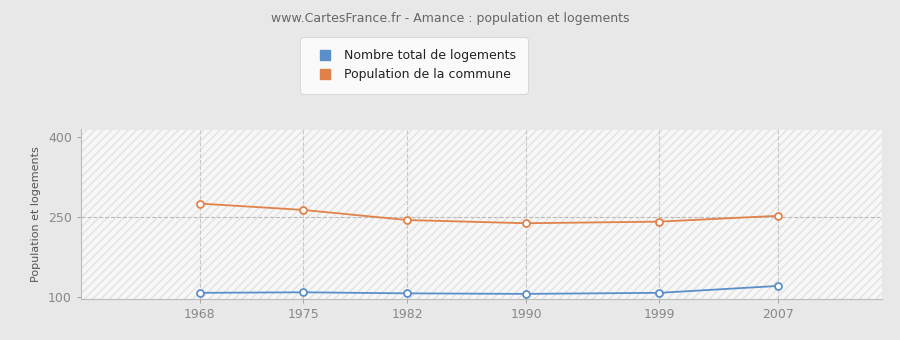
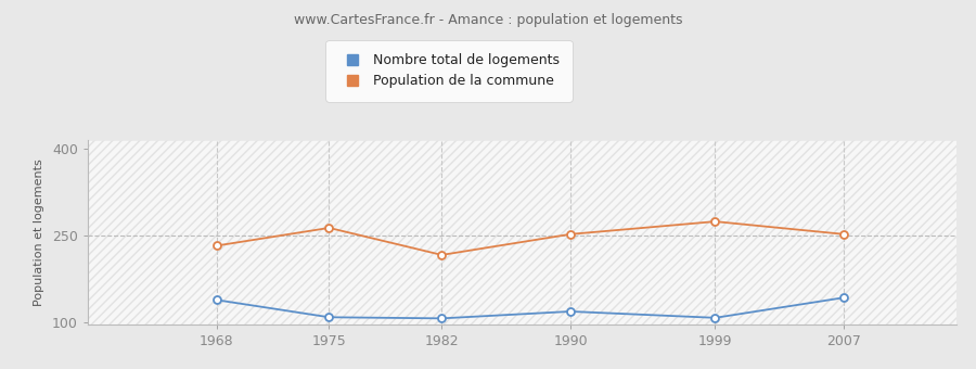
Nombre total de logements/1968: 107 -> 138
Population de la commune/1968: 275 -> 232
Population de la commune/1982: 244 -> 216
Nombre total de logements/1990: 105 -> 118
Population de la commune/1990: 238 -> 252
Population de la commune/1999: 241 -> 274
Nombre total de logements/2007: 120 -> 142
